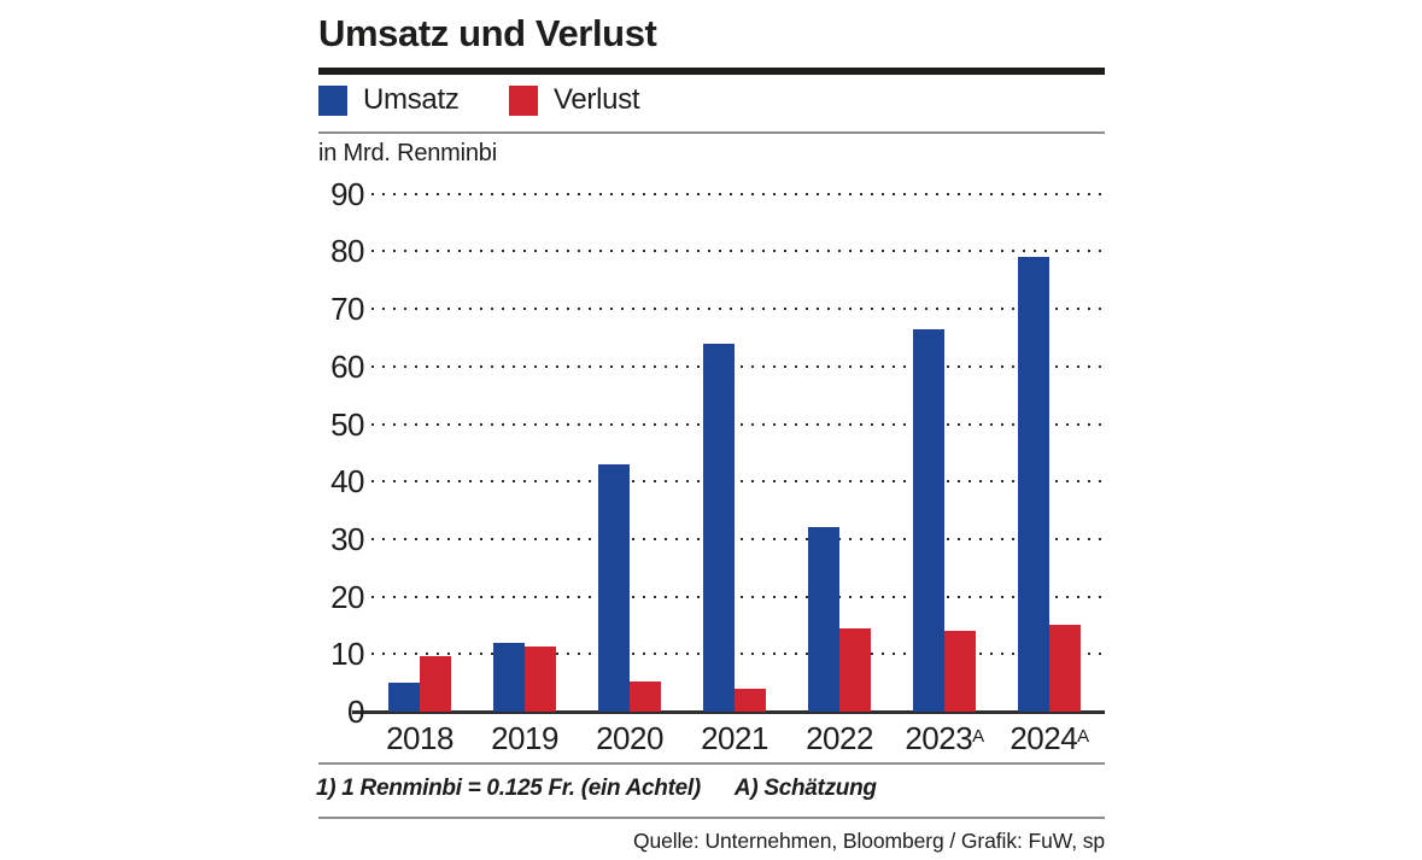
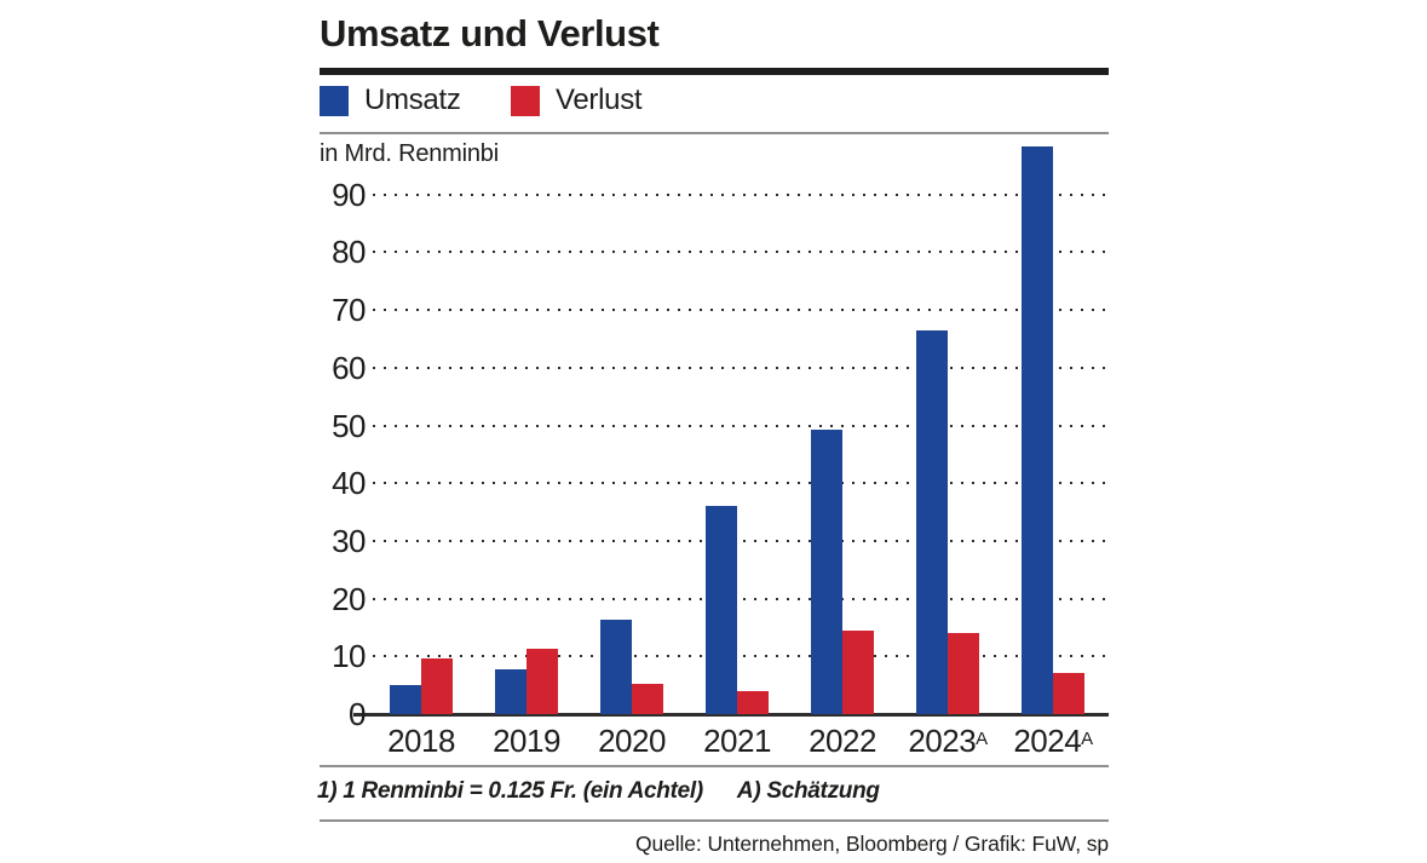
Umsatz/2019: 12 -> 8
Umsatz/2020: 43 -> 16
Umsatz/2021: 64 -> 36
Umsatz/2022: 32 -> 49
Umsatz/2024: 79 -> 98
Verlust/2024: 15 -> 7
